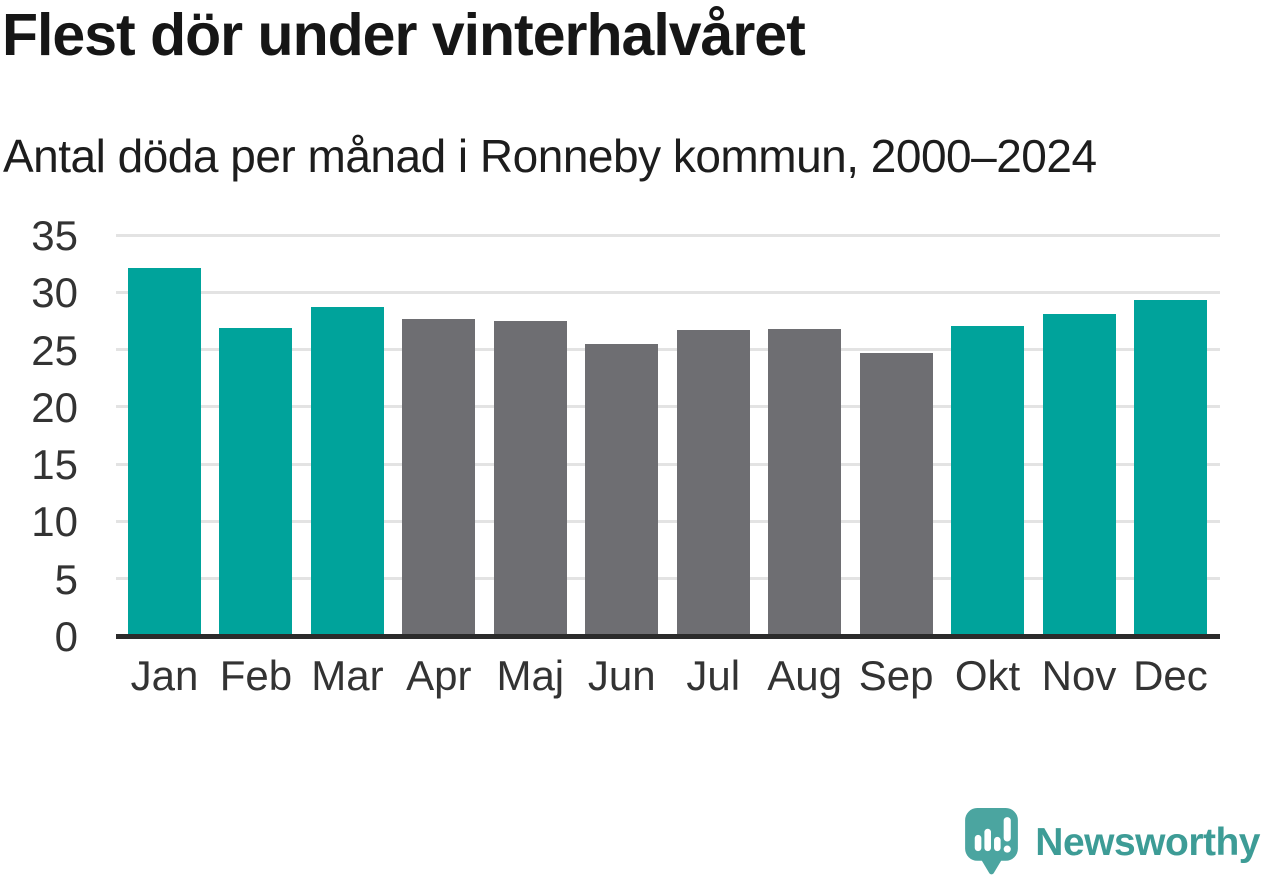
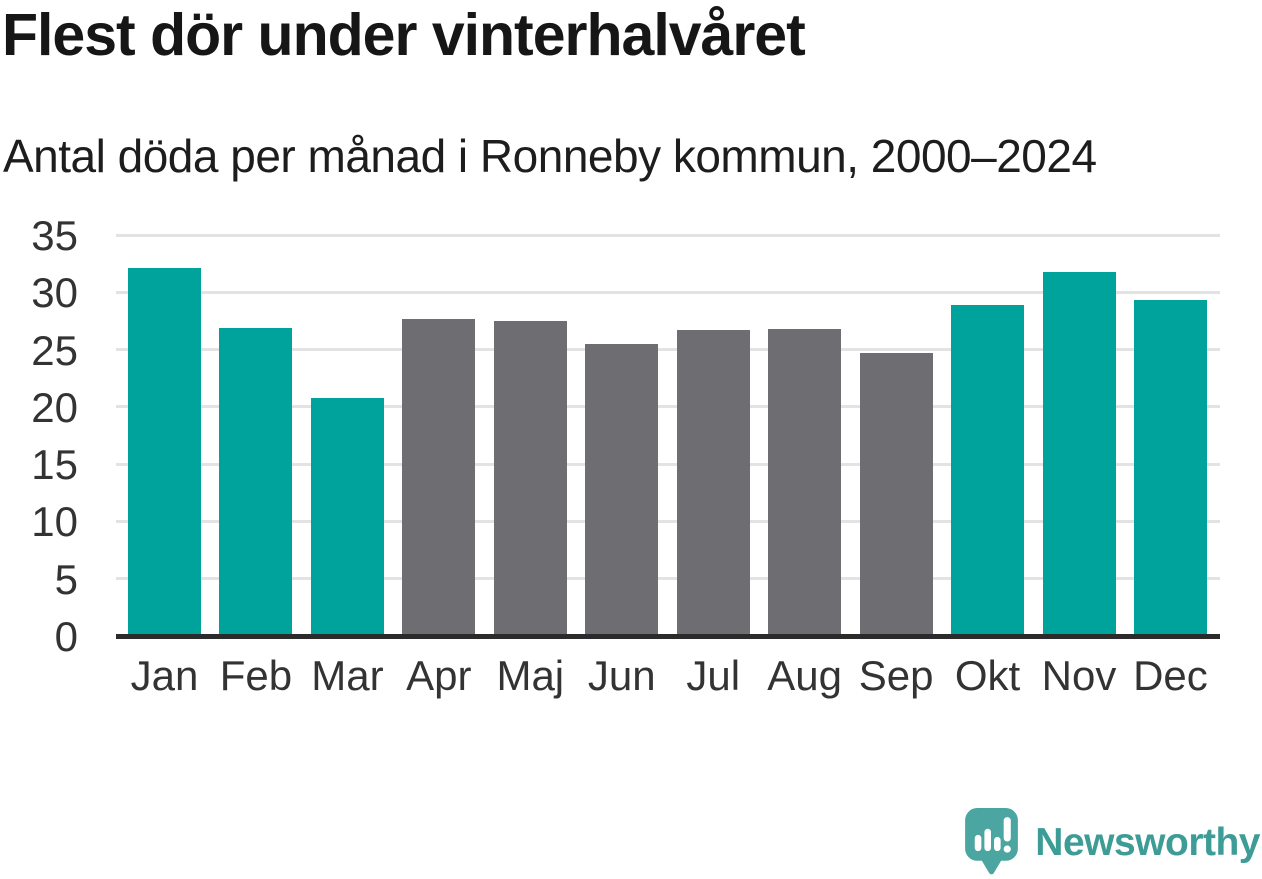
Mar: 28.7 -> 20.8
Okt: 27.1 -> 28.9
Nov: 28.1 -> 31.8
